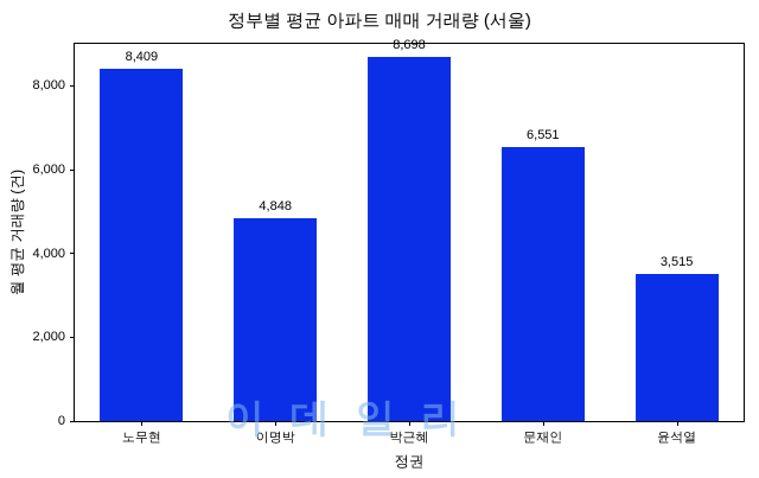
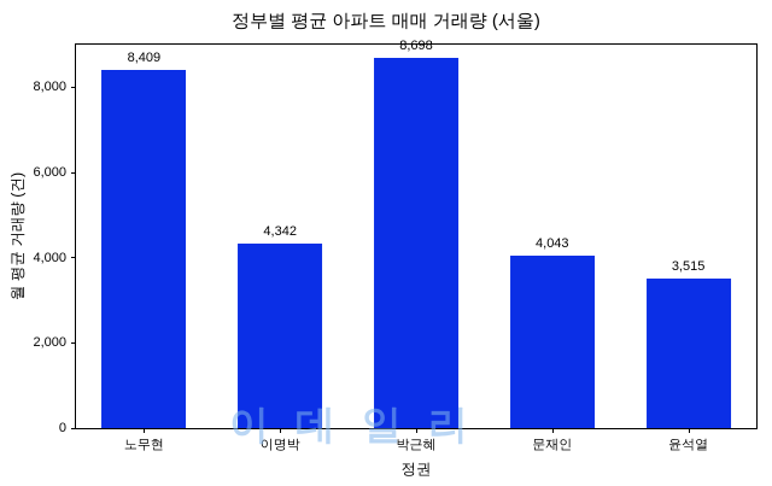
이명박: 4,848 -> 4,342
문재인: 6,551 -> 4,043
